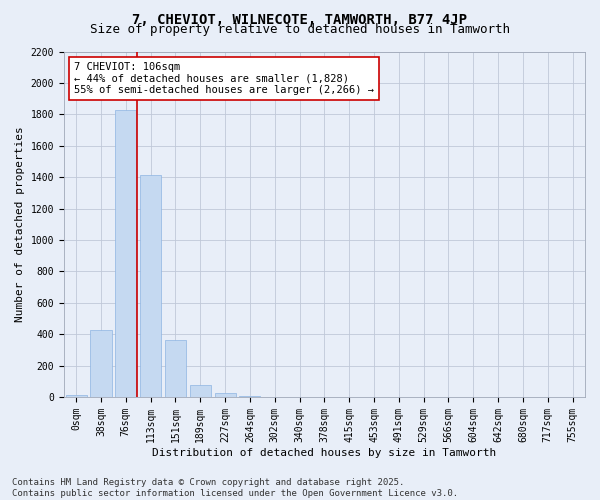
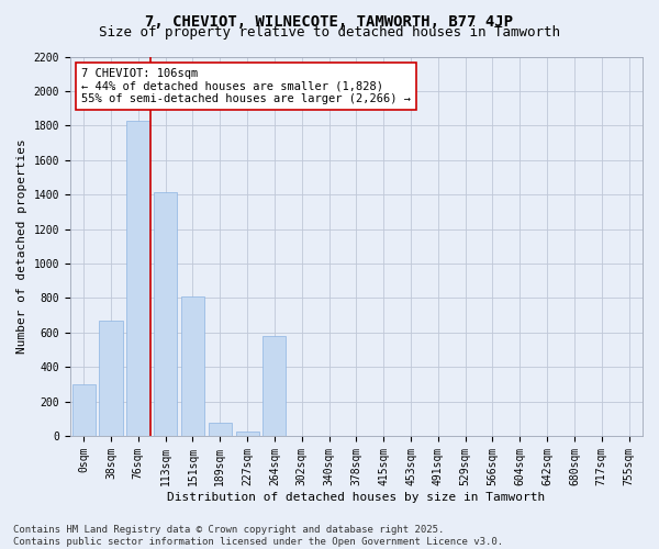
0sqm: 10 -> 300
38sqm: 420 -> 670
151sqm: 360 -> 810
264sqm: 0 -> 580
